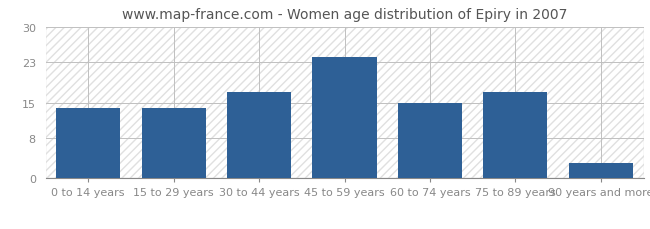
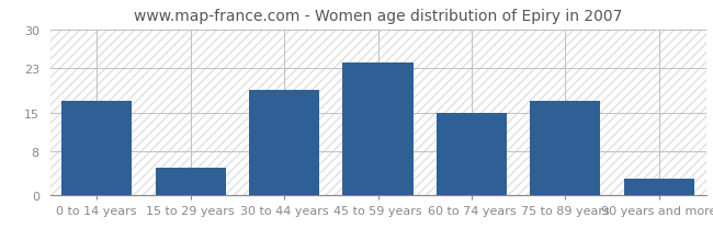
0 to 14 years: 14 -> 17
15 to 29 years: 14 -> 5
30 to 44 years: 17 -> 19
